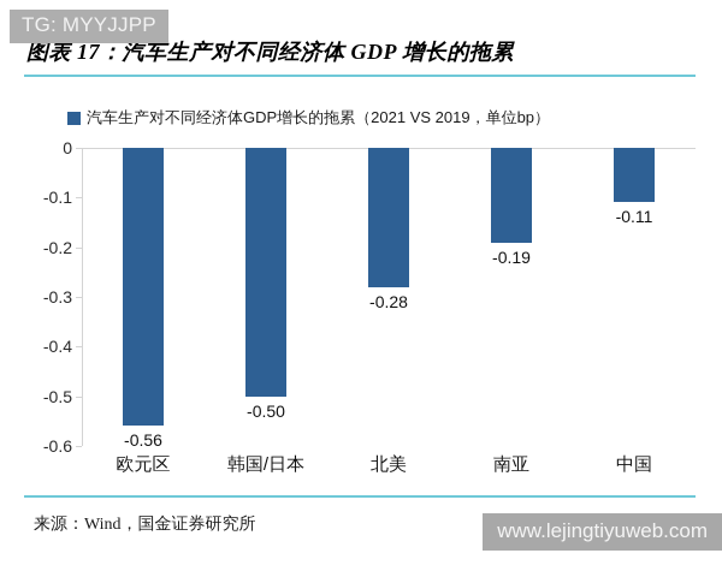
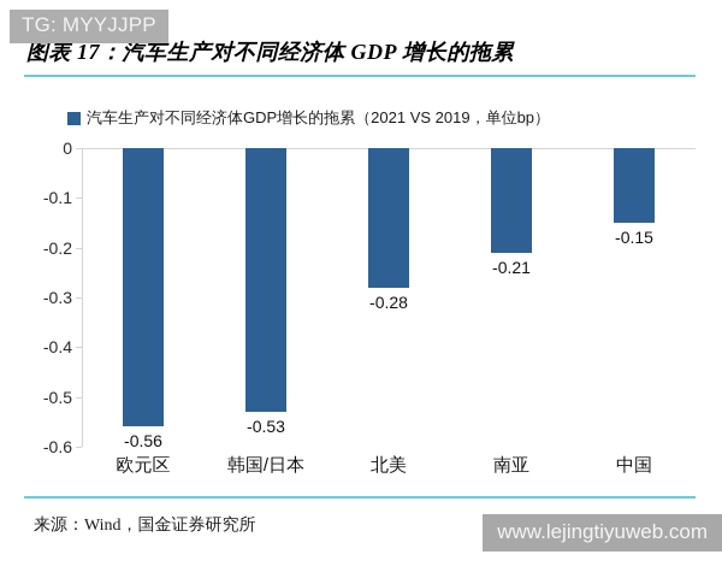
韩国/日本: -0.50 -> -0.53
南亚: -0.19 -> -0.21
中国: -0.11 -> -0.15
